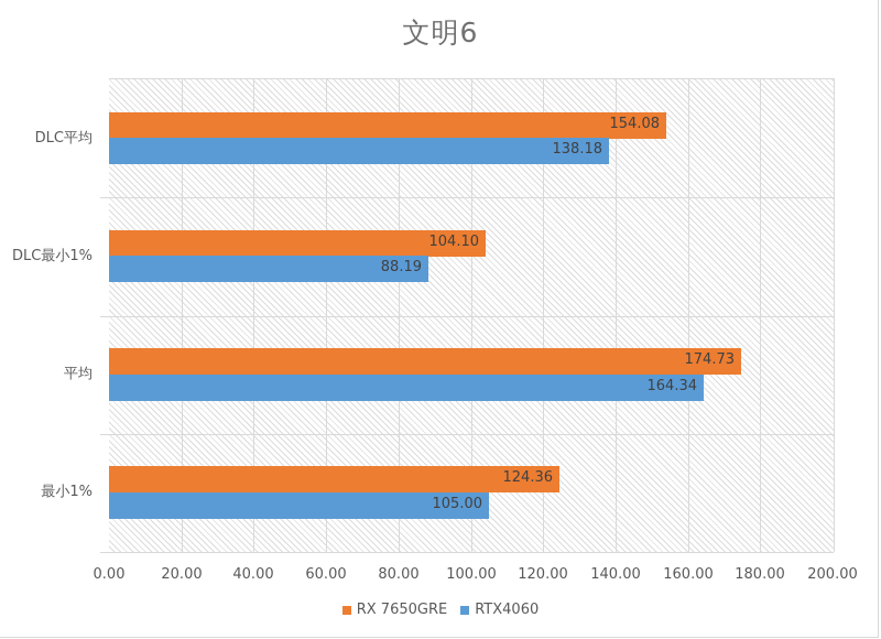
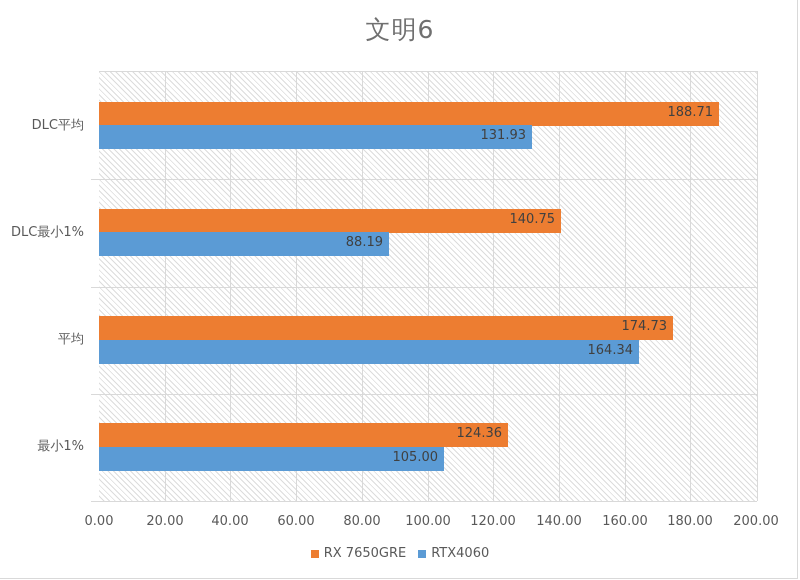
RX 7650GRE/DLC平均: 154.08 -> 188.71
RTX4060/DLC平均: 138.18 -> 131.93
RX 7650GRE/DLC最小1%: 104.10 -> 140.75
